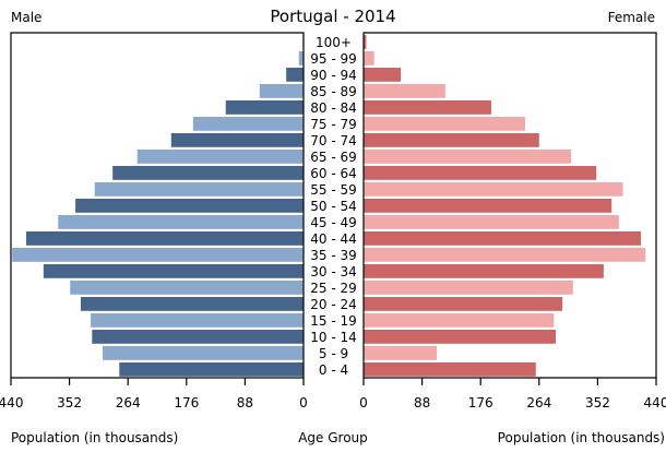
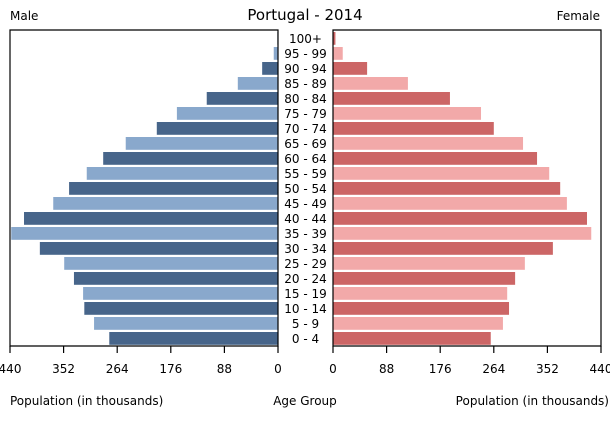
Female/60 - 64: 350 -> 340
Female/55 - 59: 390 -> 360
Female/5 - 9: 110 -> 280
